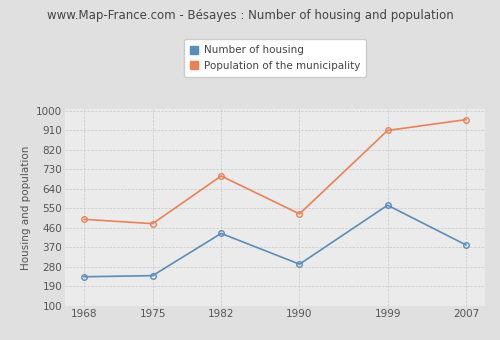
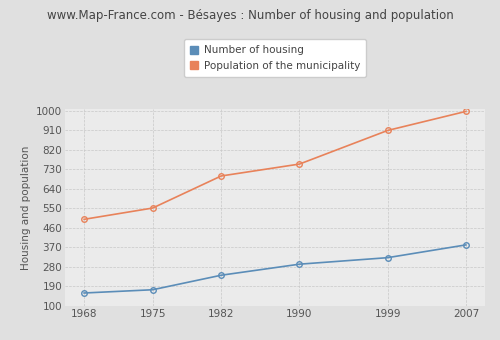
Number of housing/1968: 235 -> 160
Number of housing/1975: 240 -> 175
Population of the municipality/1975: 480 -> 552
Number of housing/1982: 435 -> 242
Population of the municipality/1990: 525 -> 755
Number of housing/1999: 565 -> 323
Population of the municipality/2007: 960 -> 998
